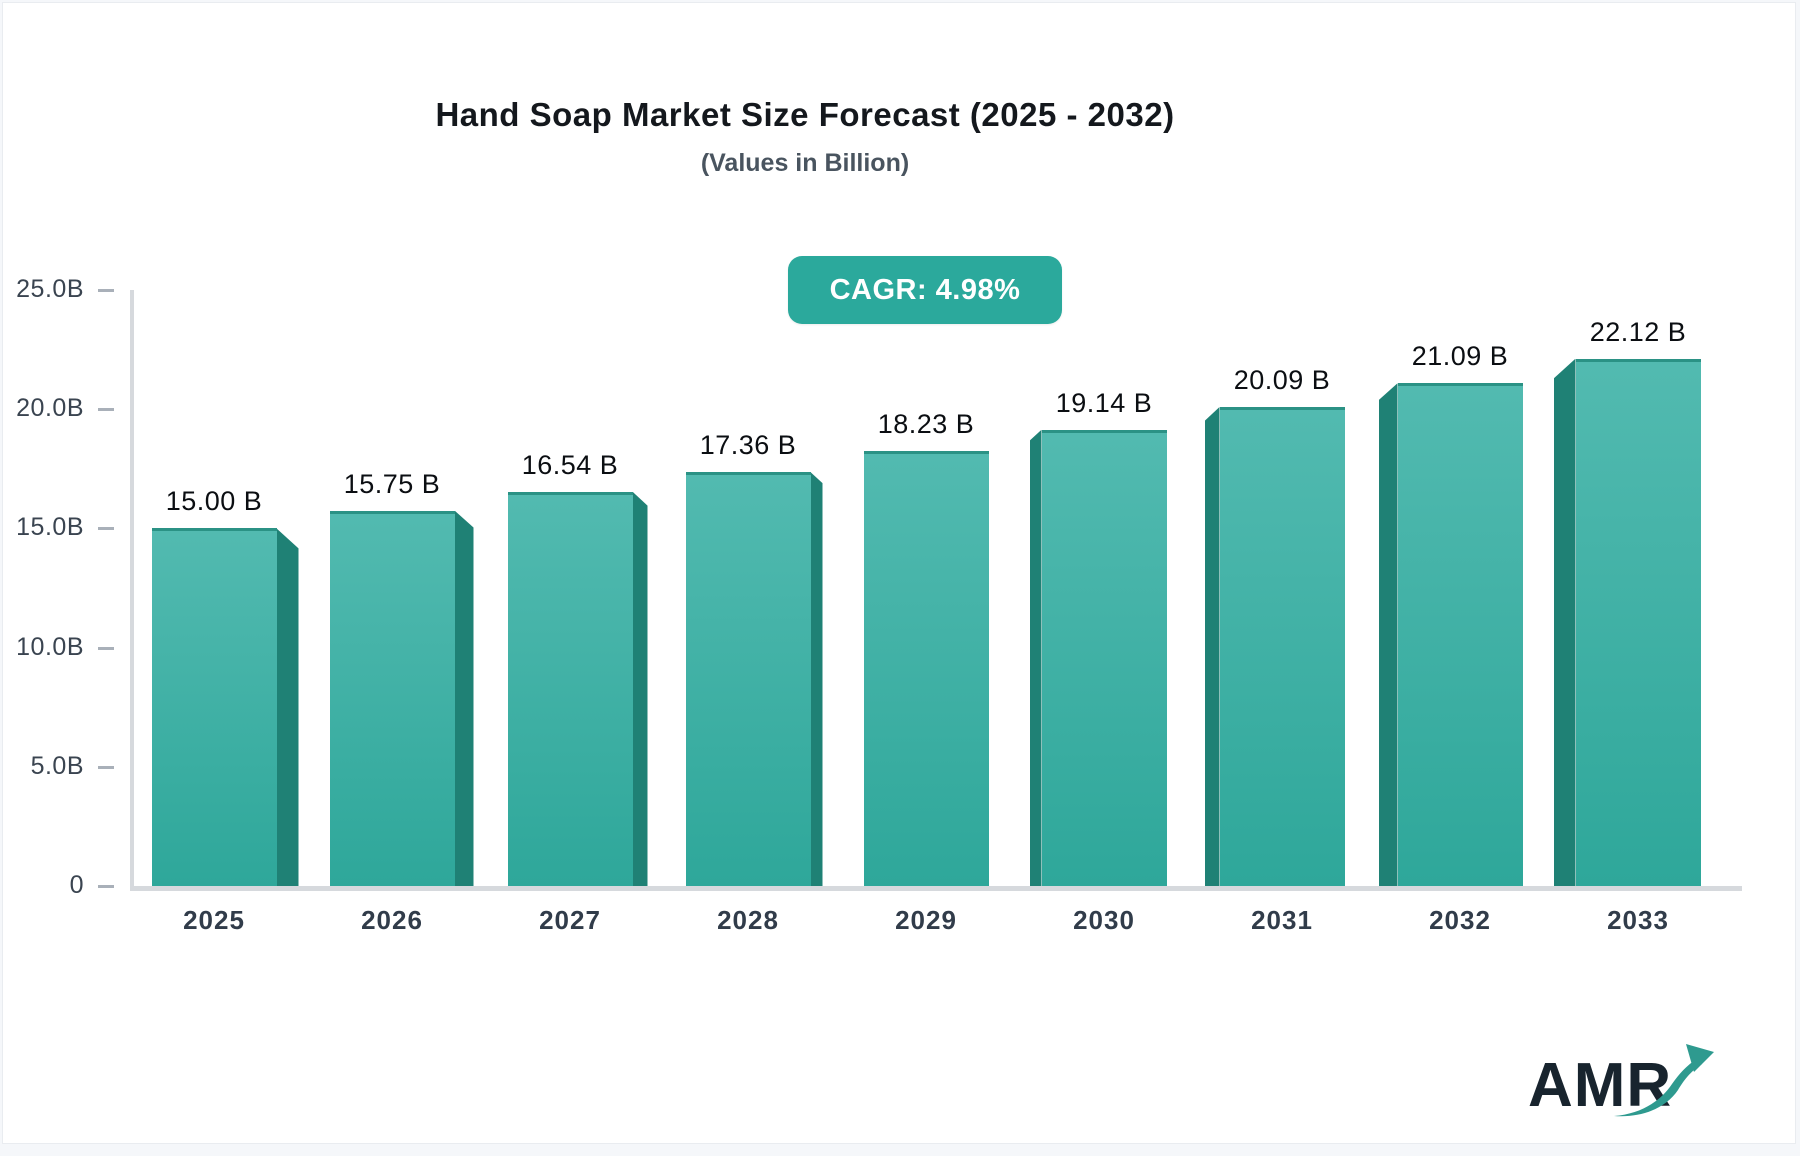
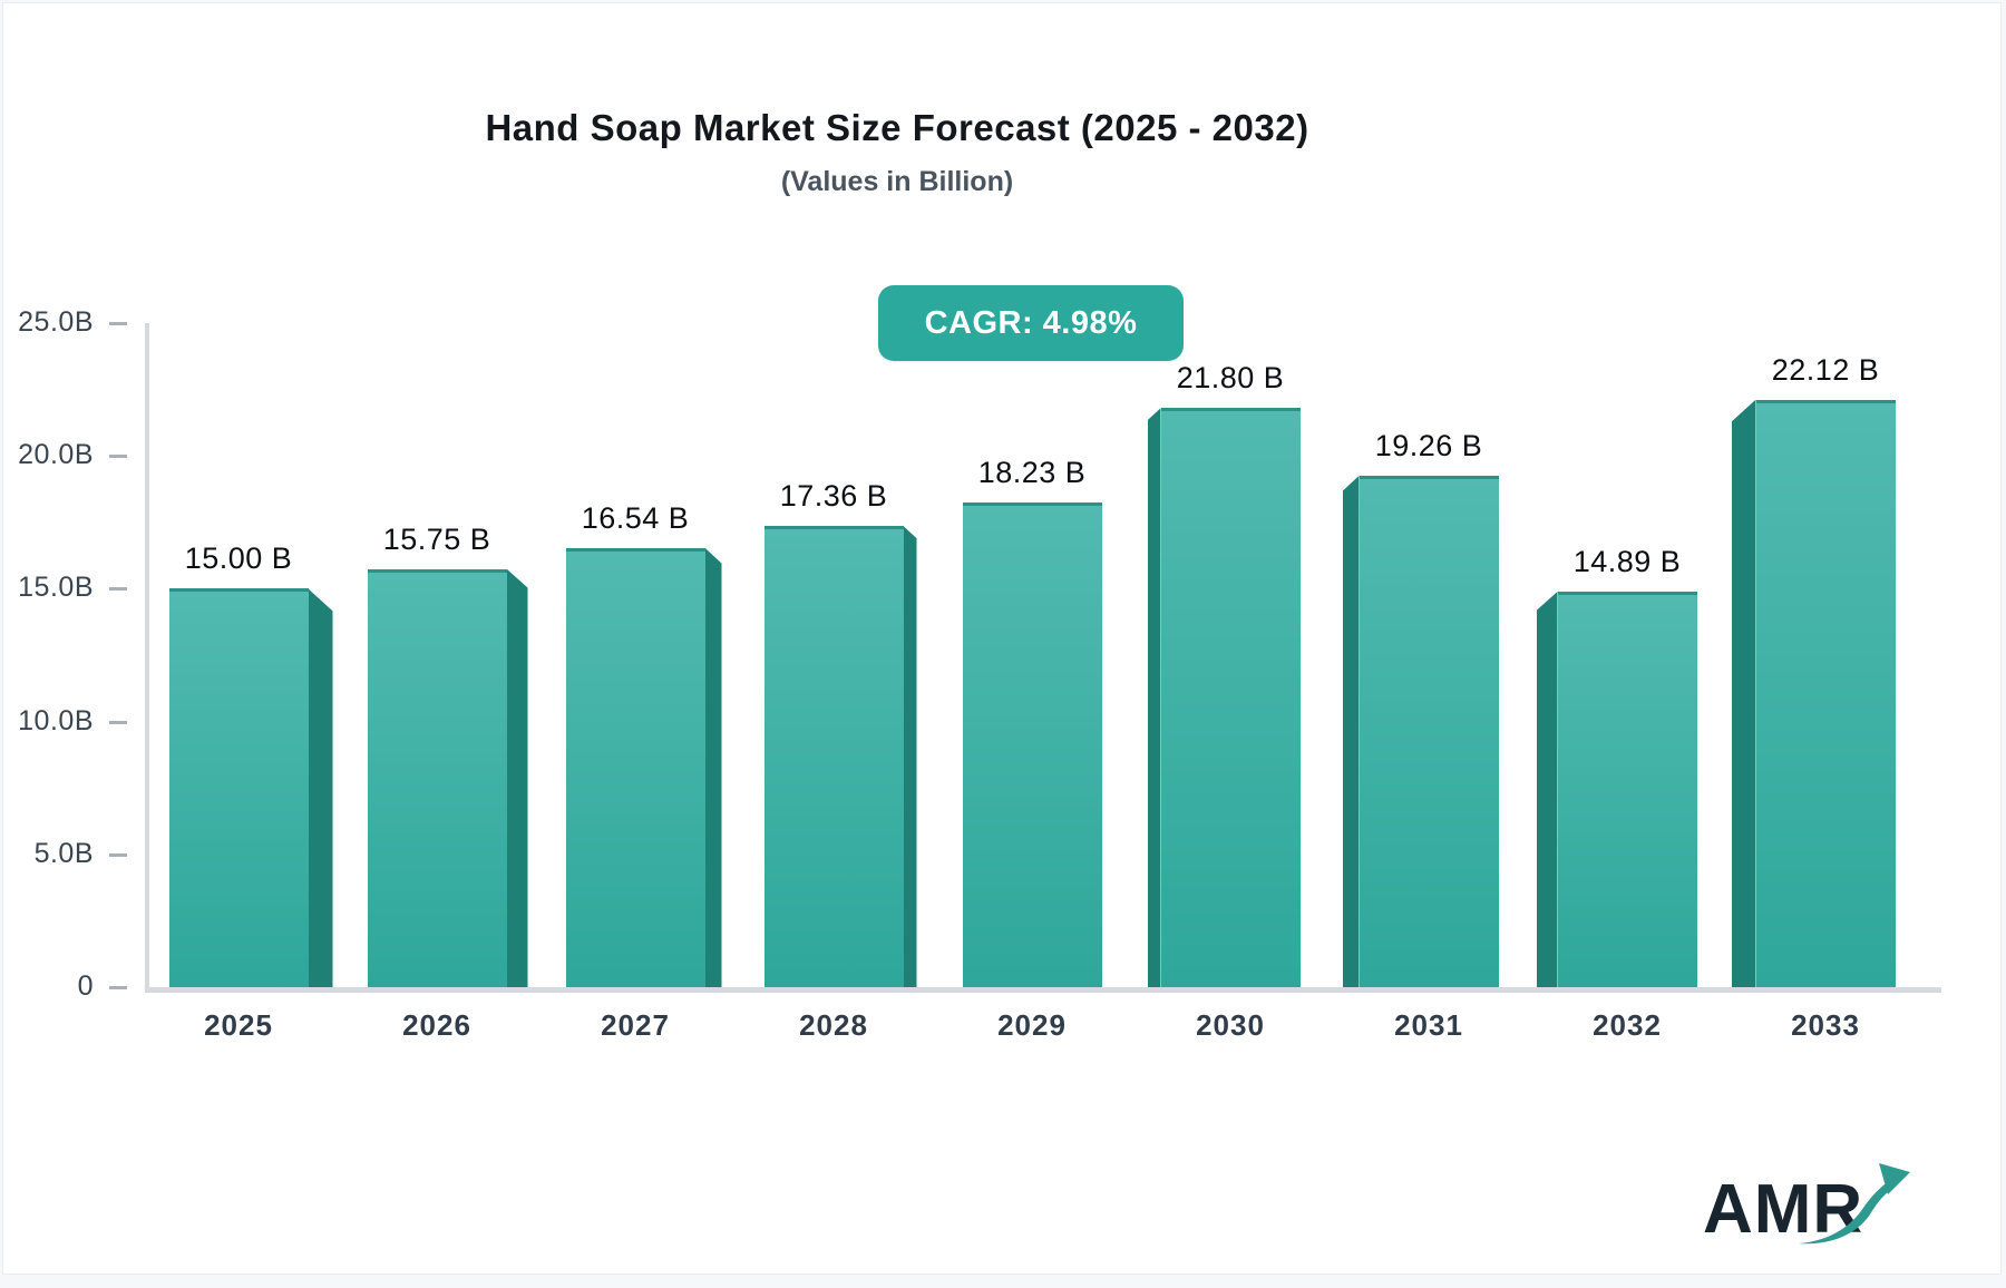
2030: 19.14 -> 21.80
2031: 20.09 -> 19.26
2032: 21.09 -> 14.89
